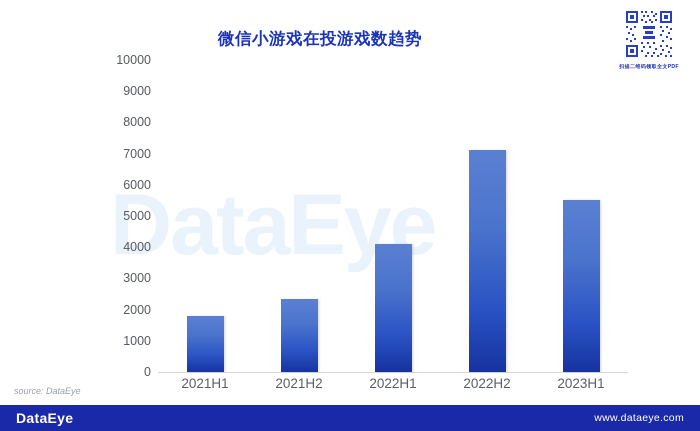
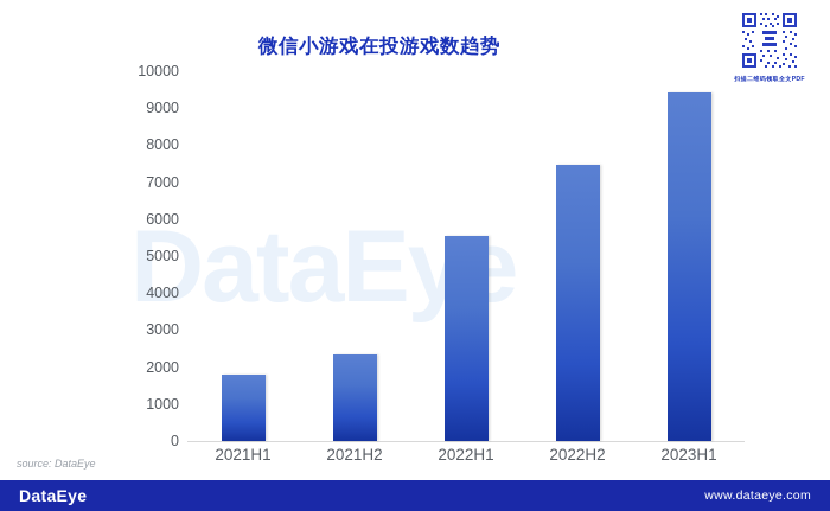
2022H1: 4100 -> 5600
2022H2: 7100 -> 7500
2023H1: 5500 -> 9400
